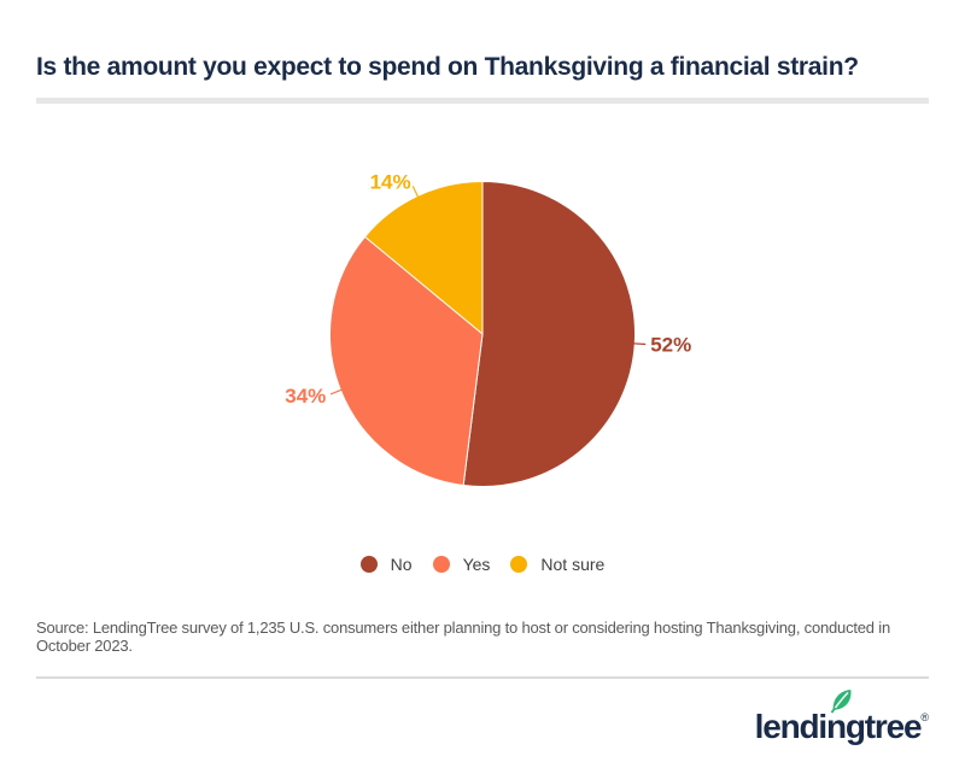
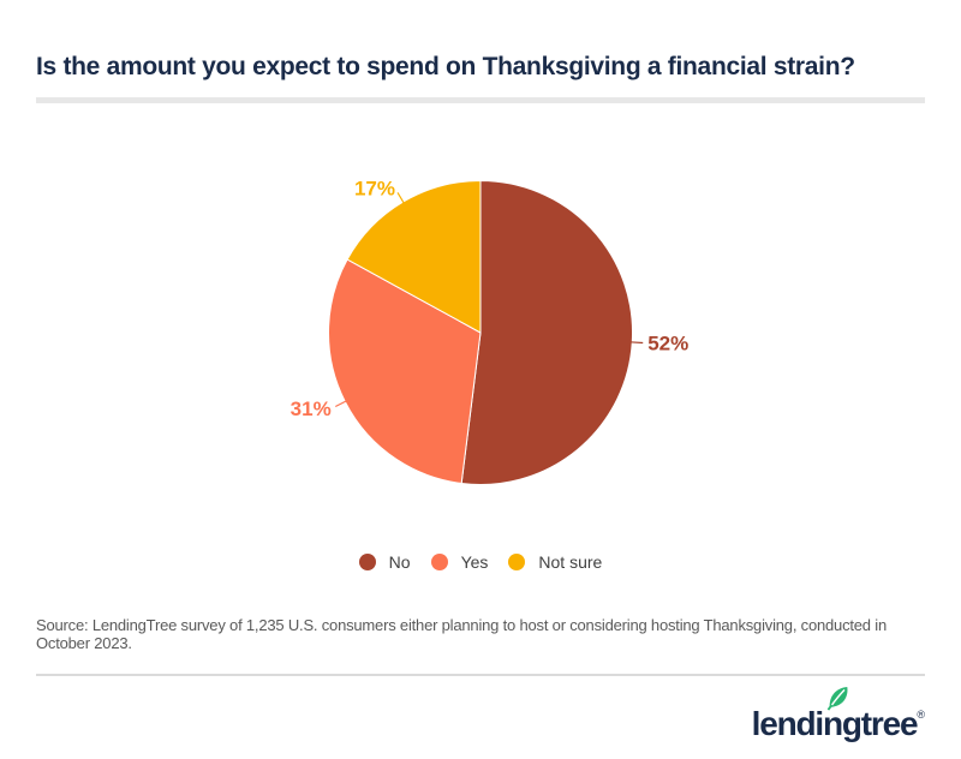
Yes: 34% -> 31%
Not sure: 14% -> 17%
